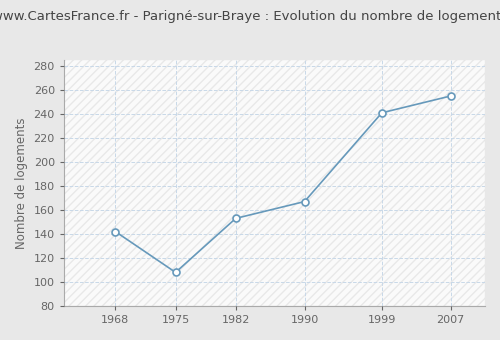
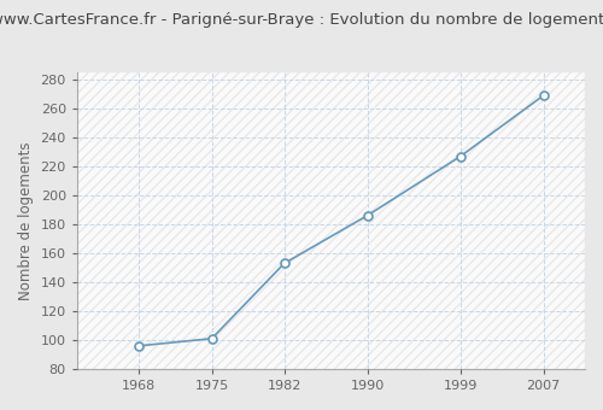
1968: 142 -> 96
1975: 108 -> 101
1990: 167 -> 186
1999: 241 -> 227
2007: 255 -> 269
